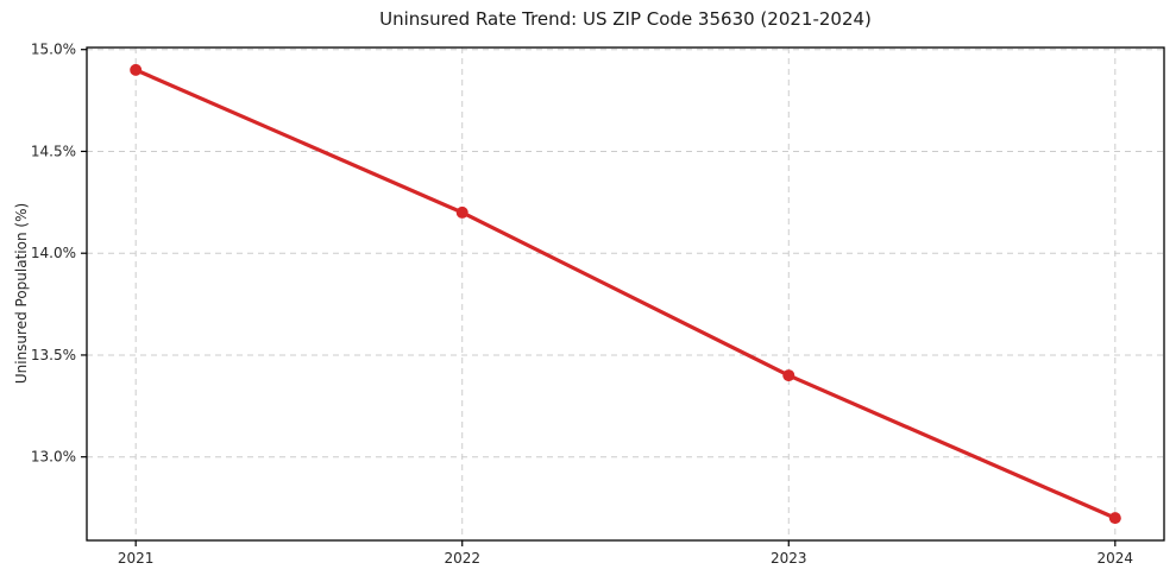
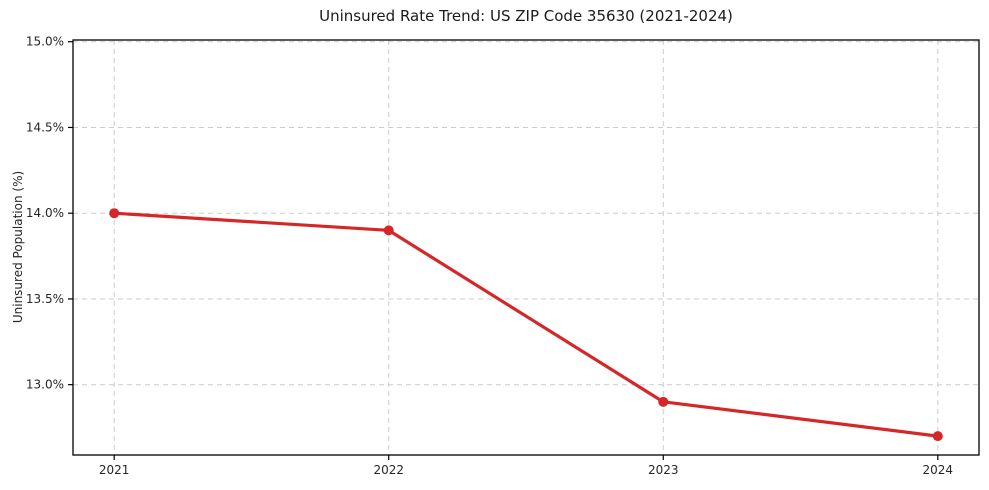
2021: 14.9% -> 14.0%
2022: 14.2% -> 13.9%
2023: 13.4% -> 12.9%
